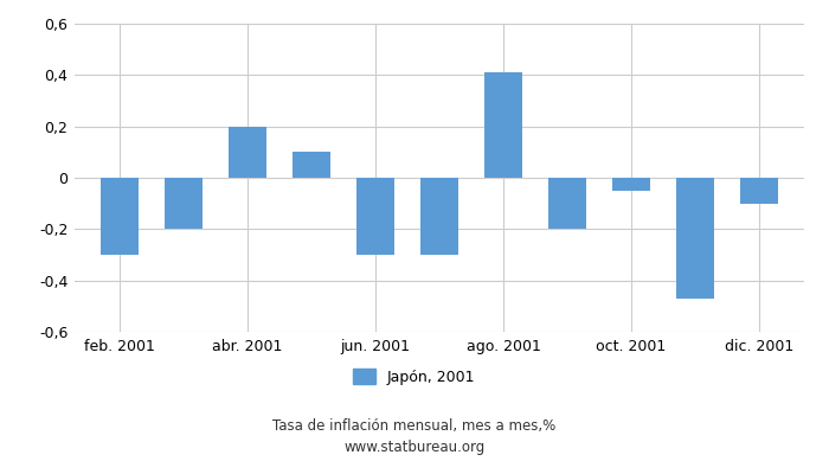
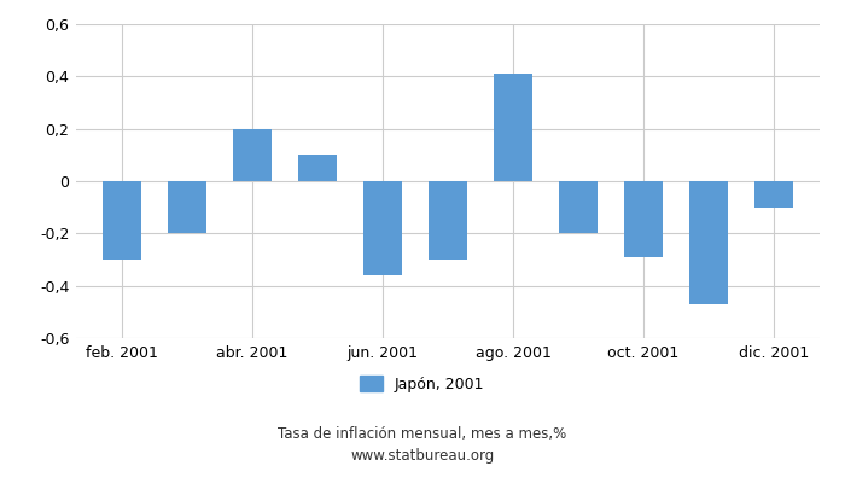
jun. 2001: -0,30 -> -0,36
oct. 2001: -0,05 -> -0,29
